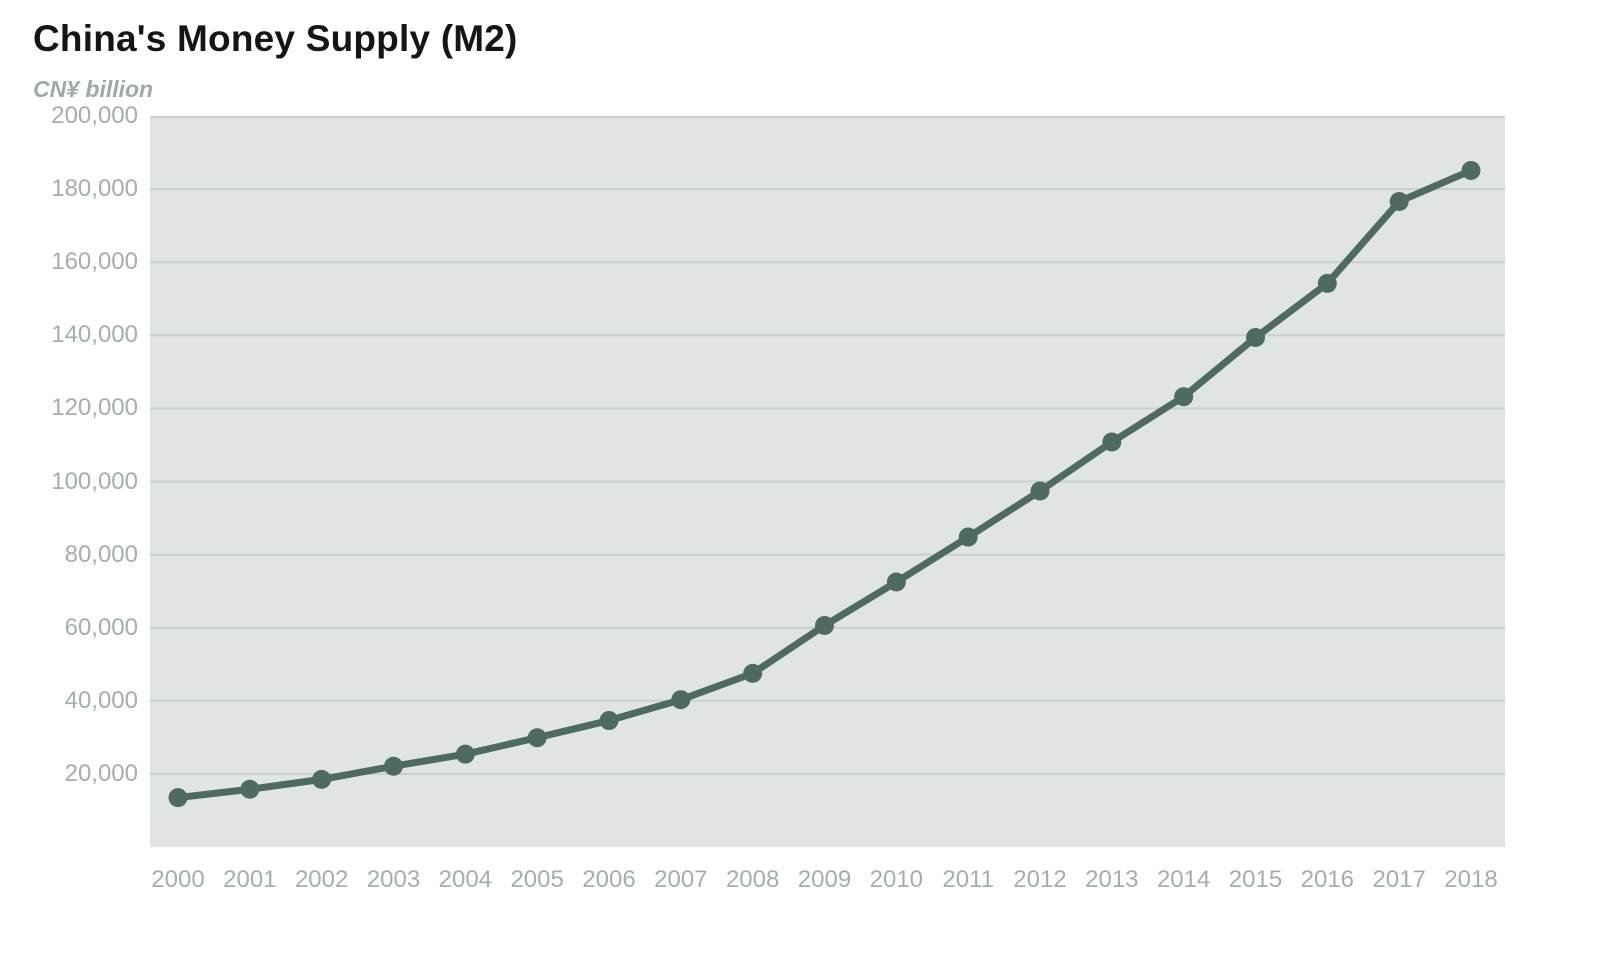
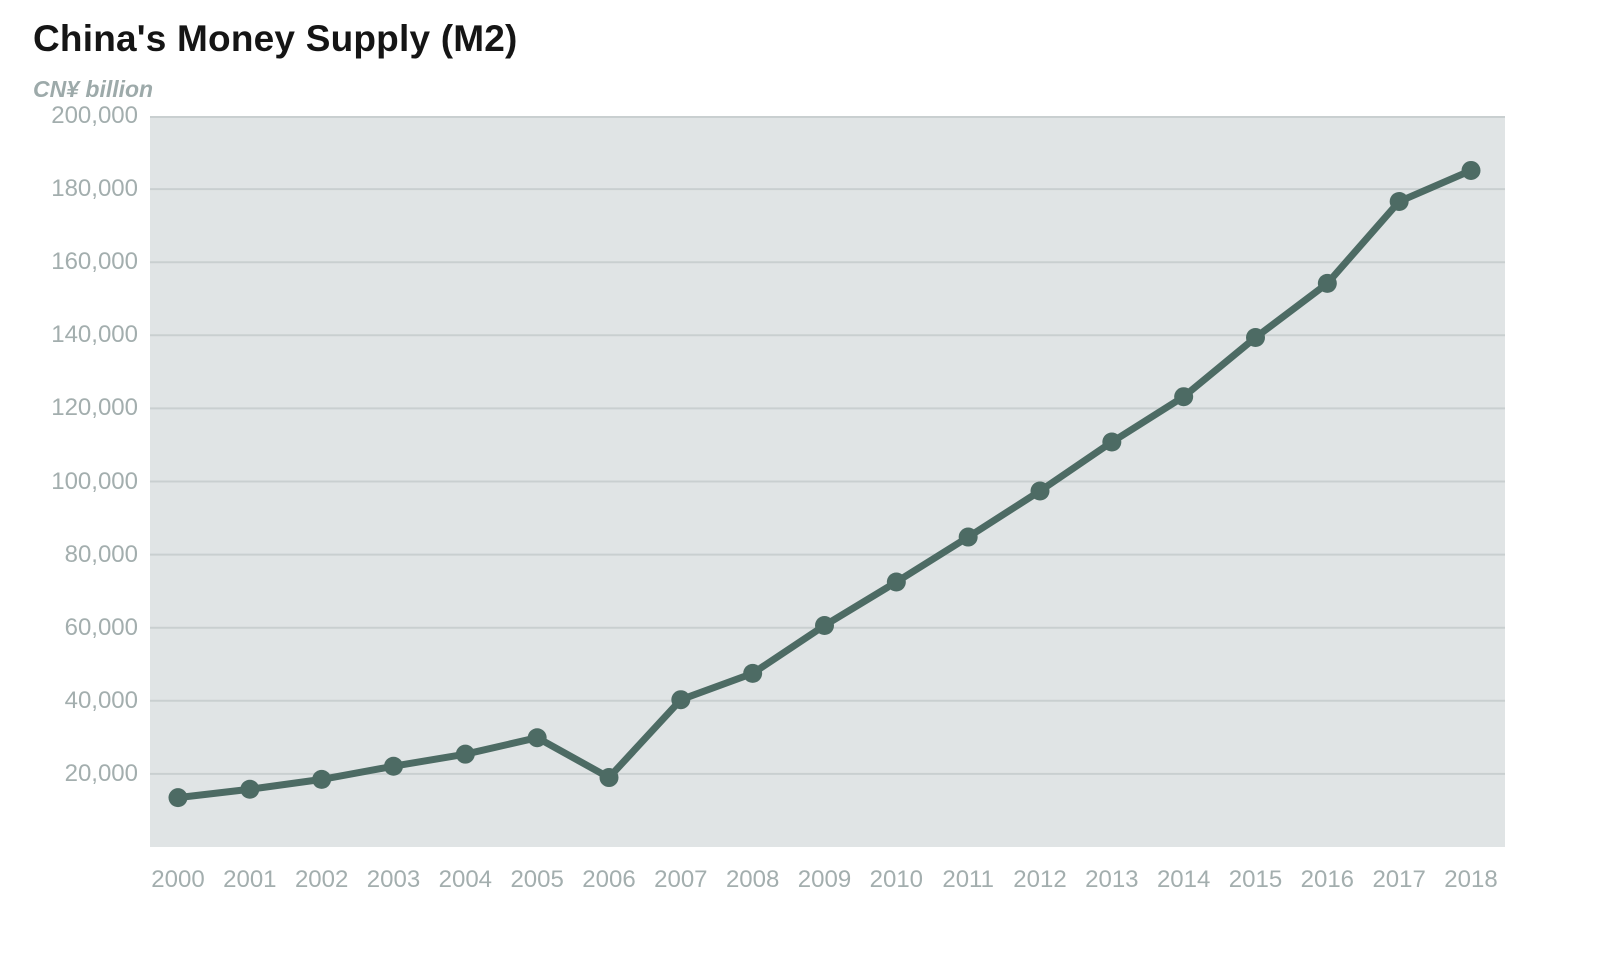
2006: 35000 -> 19000
